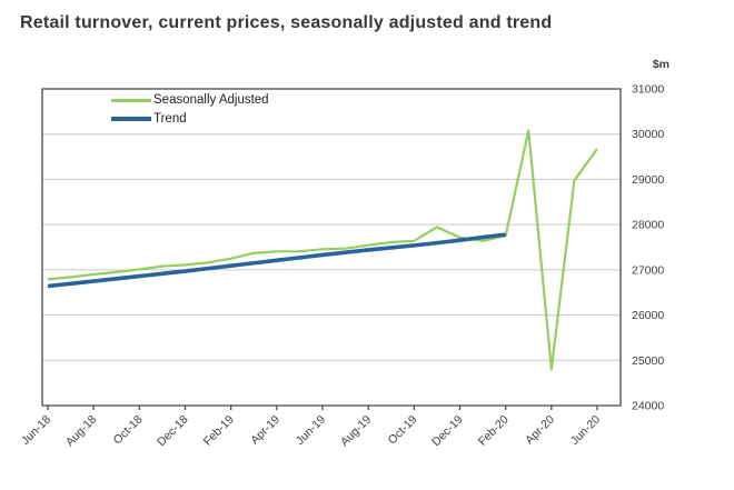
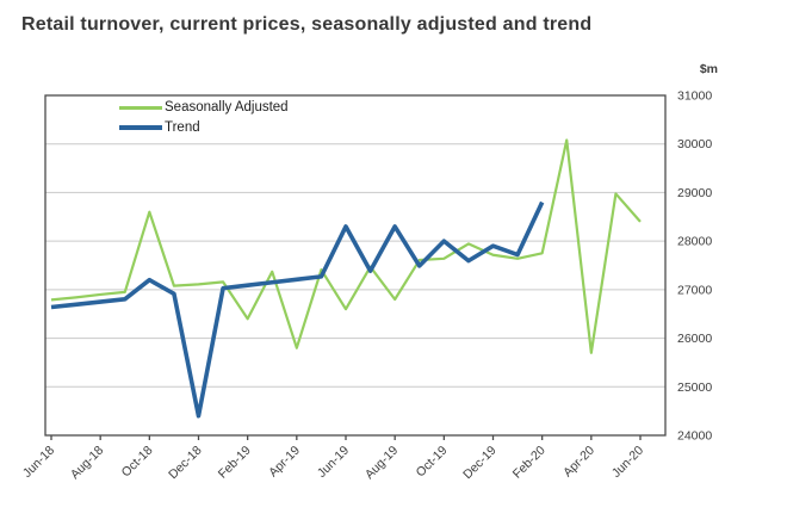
Seasonally Adjusted/Oct-18: 27000 -> 28600
Trend/Oct-18: 26900 -> 27200
Trend/Dec-18: 27000 -> 24400
Seasonally Adjusted/Feb-19: 27200 -> 26400
Seasonally Adjusted/Apr-19: 27400 -> 25800
Seasonally Adjusted/Jun-19: 27500 -> 26600
Trend/Jun-19: 27300 -> 28300
Seasonally Adjusted/Aug-19: 27500 -> 26800
Trend/Aug-19: 27400 -> 28300
Trend/Oct-19: 27500 -> 28000
Trend/Dec-19: 27700 -> 27900
Trend/Feb-20: 27800 -> 28800
Seasonally Adjusted/Apr-20: 24800 -> 25700
Seasonally Adjusted/Jun-20: 29700 -> 28400
